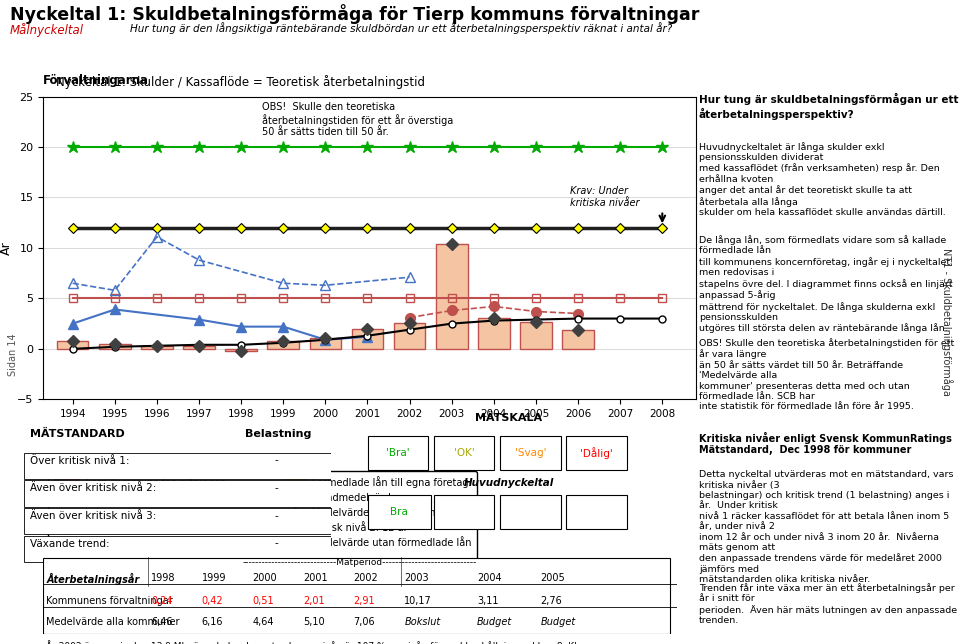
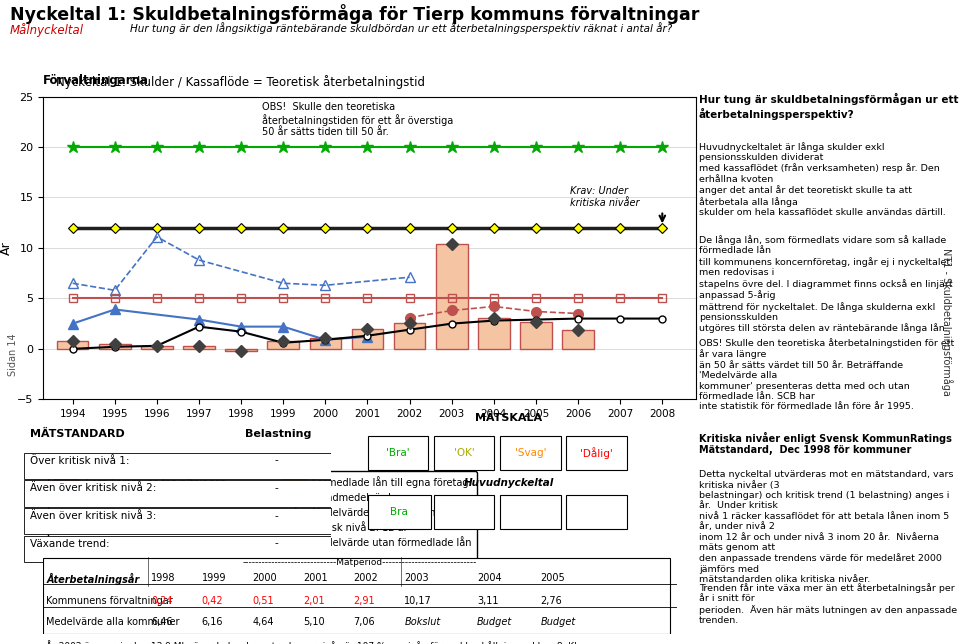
Kritisk nivå 2: 12 år/1997: 0.4 -> 2.2
Kritisk nivå 2: 12 år/1998: 0.4 -> 1.7
